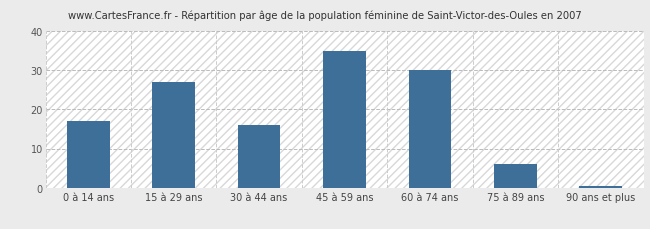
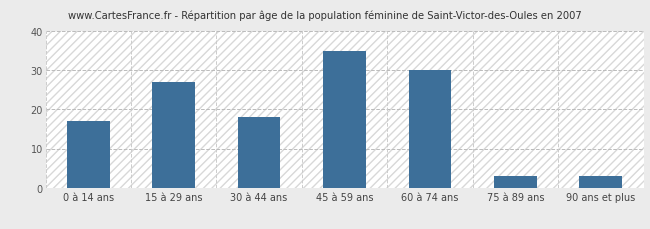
30 à 44 ans: 16.0 -> 18.0
75 à 89 ans: 6.0 -> 3.0
90 ans et plus: 0.5 -> 3.0
